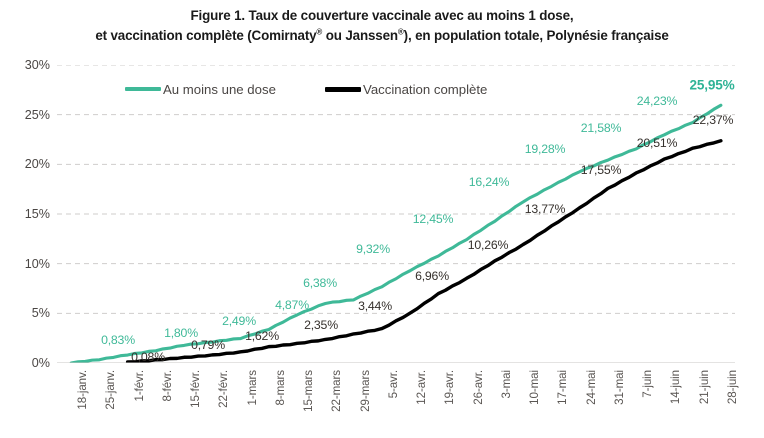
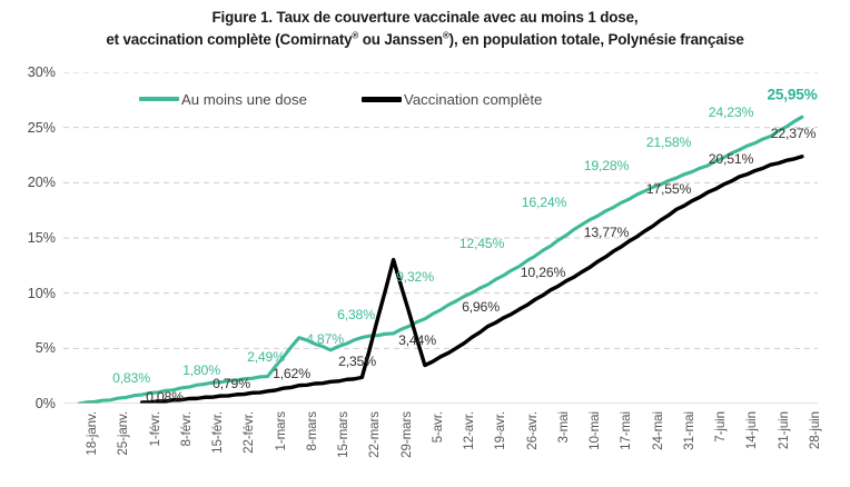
Au moins une dose/8-mars: 3% -> 6%
Vaccination complète/29-mars: 3% -> 13%
